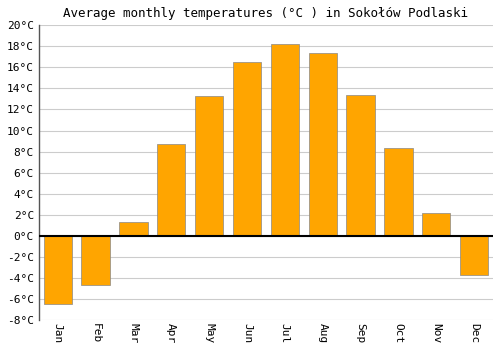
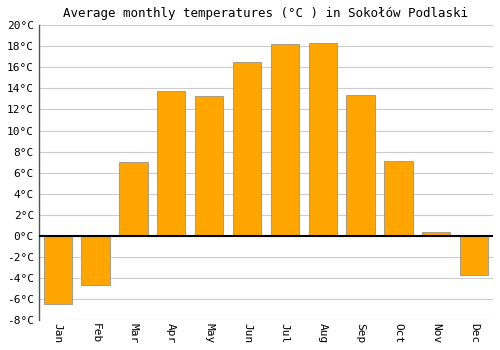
Mar: 1.3°C -> 7.0°C
Apr: 8.7°C -> 13.8°C
Aug: 17.4°C -> 18.3°C
Oct: 8.3°C -> 7.1°C
Nov: 2.2°C -> 0.4°C
